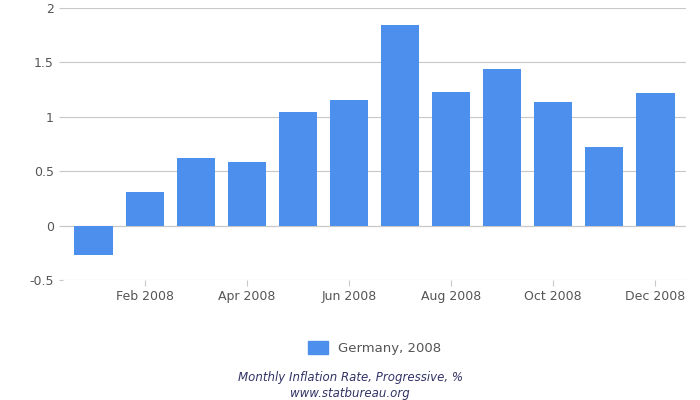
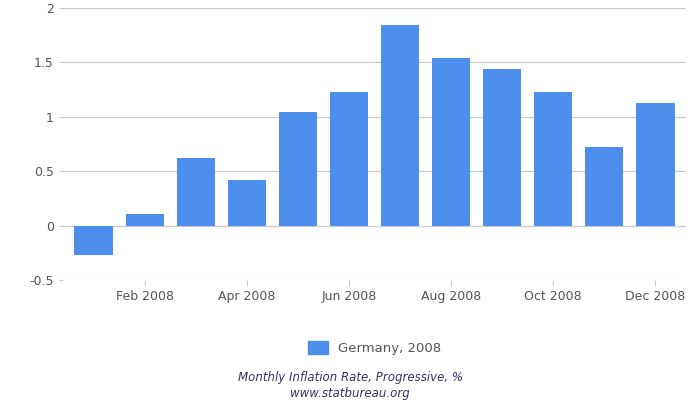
Feb 2008: 0.31 -> 0.11
Apr 2008: 0.58 -> 0.42
Jun 2008: 1.15 -> 1.23
Aug 2008: 1.23 -> 1.54
Oct 2008: 1.14 -> 1.23
Dec 2008: 1.22 -> 1.13
